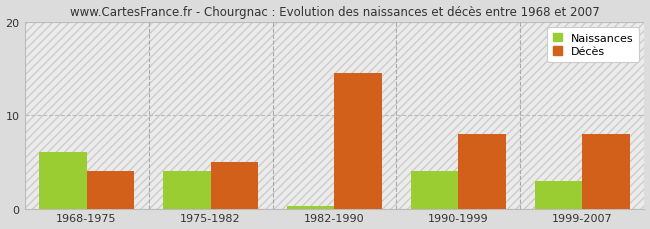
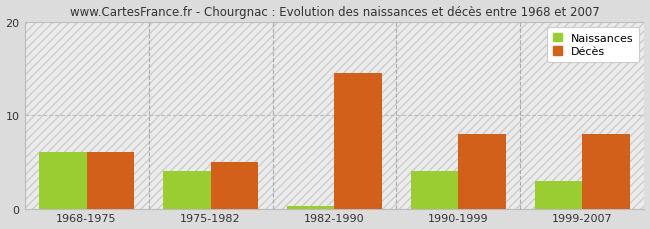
Décès/1968-1975: 4.0 -> 6.0
